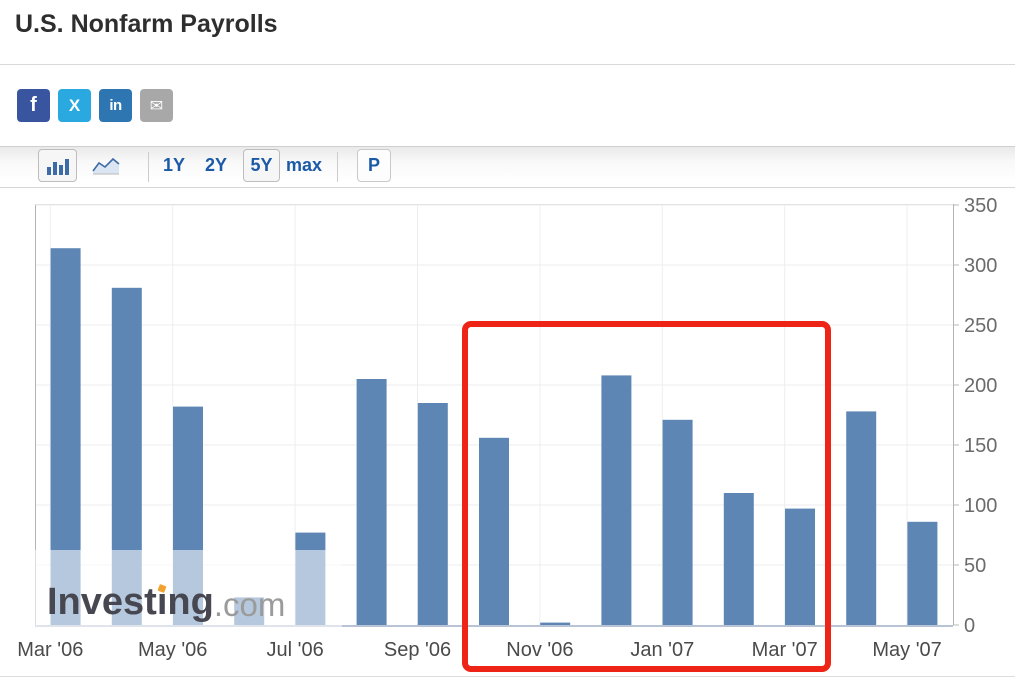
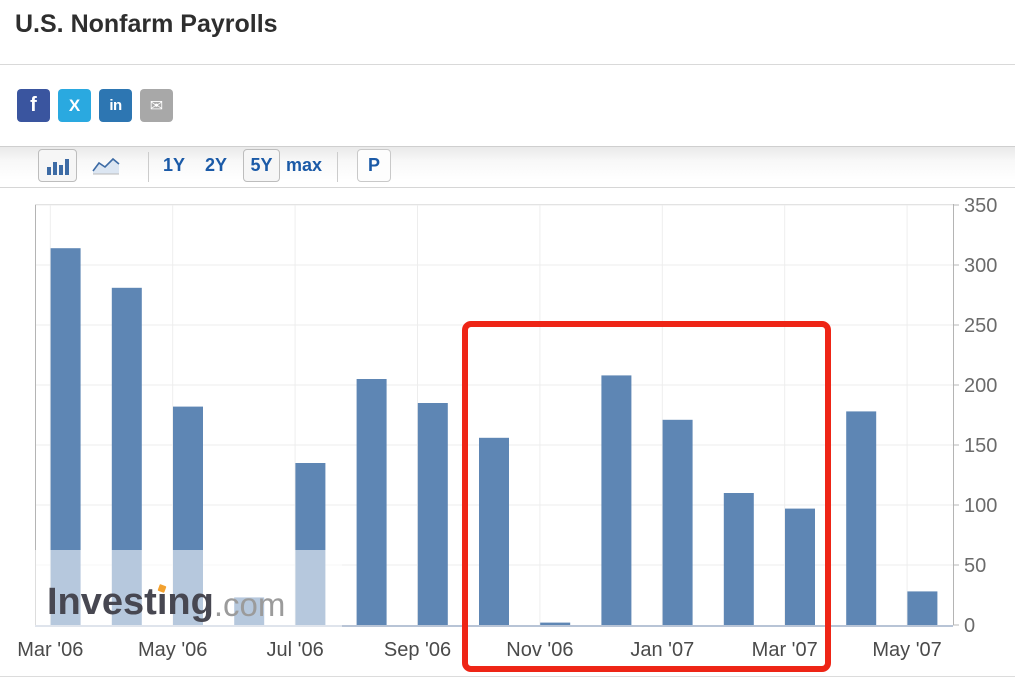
Jul '06: 77 -> 135
May '07: 86 -> 28
